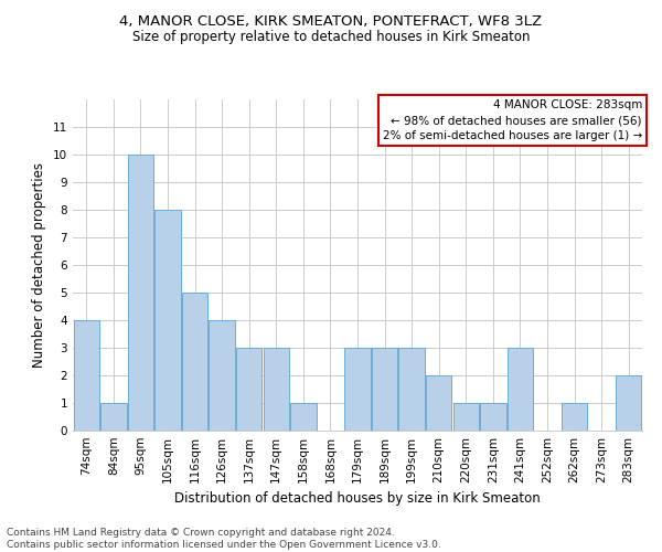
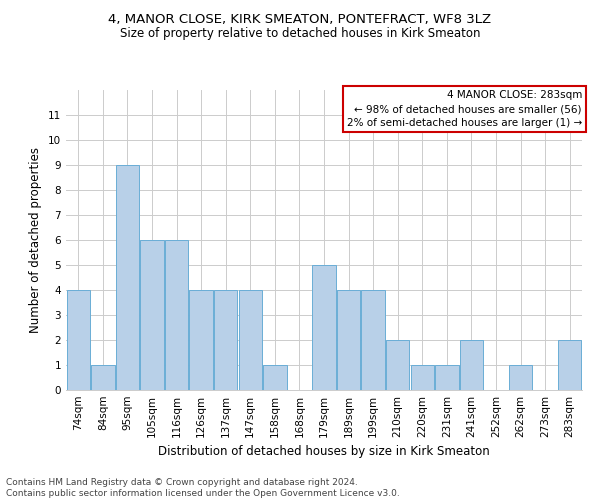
95sqm: 10 -> 9
105sqm: 8 -> 6
116sqm: 5 -> 6
137sqm: 3 -> 4
147sqm: 3 -> 4
179sqm: 3 -> 5
189sqm: 3 -> 4
199sqm: 3 -> 4
241sqm: 3 -> 2
